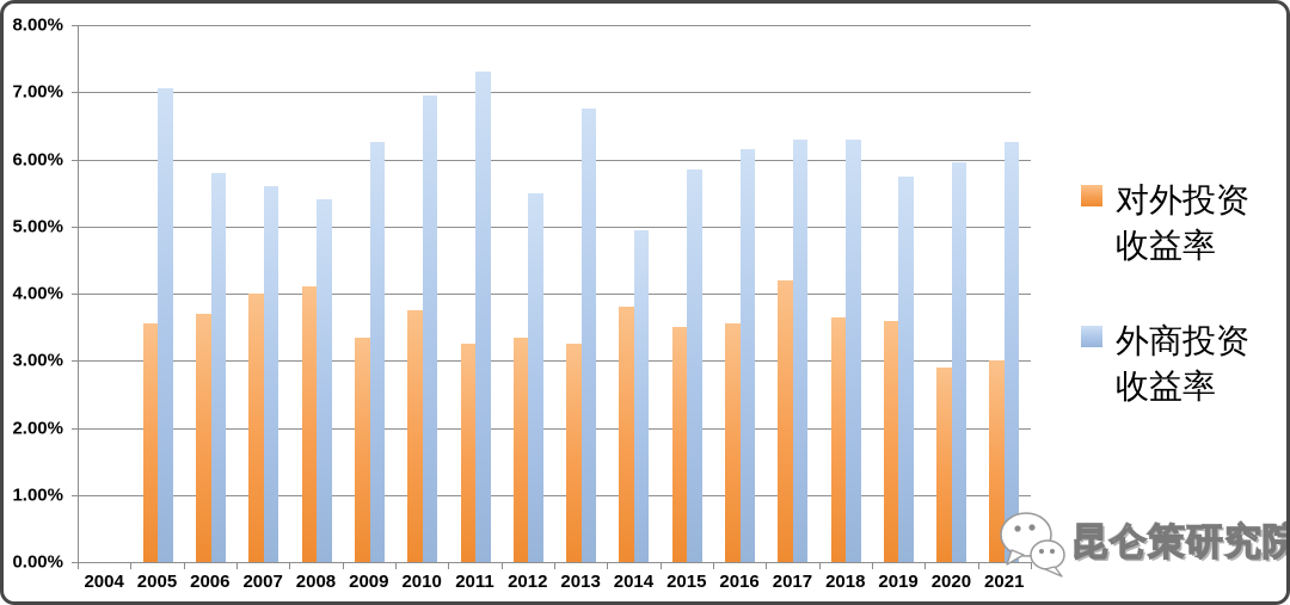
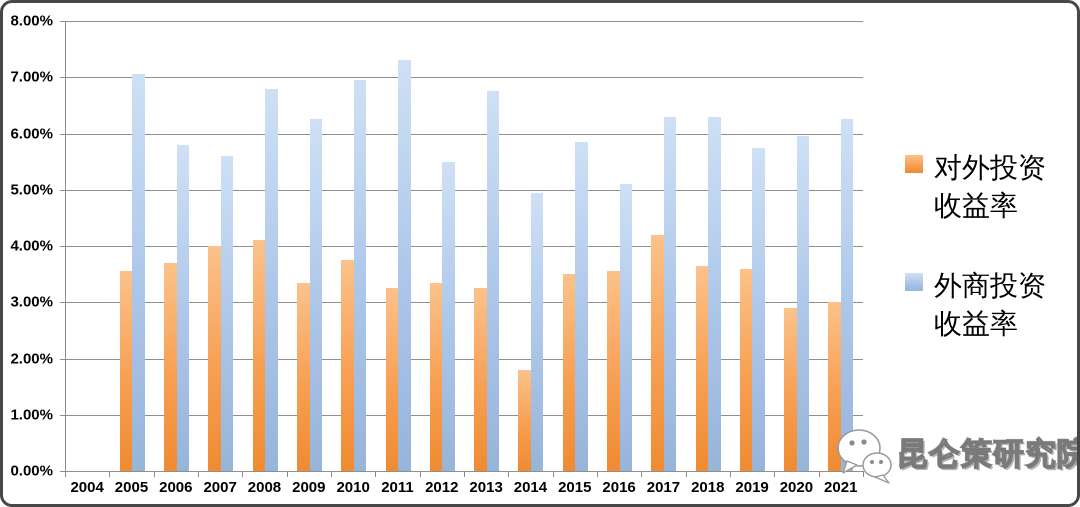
外商投资收益率/2008: 5.4% -> 6.8%
对外投资收益率/2014: 3.8% -> 1.8%
外商投资收益率/2016: 6.2% -> 5.1%
